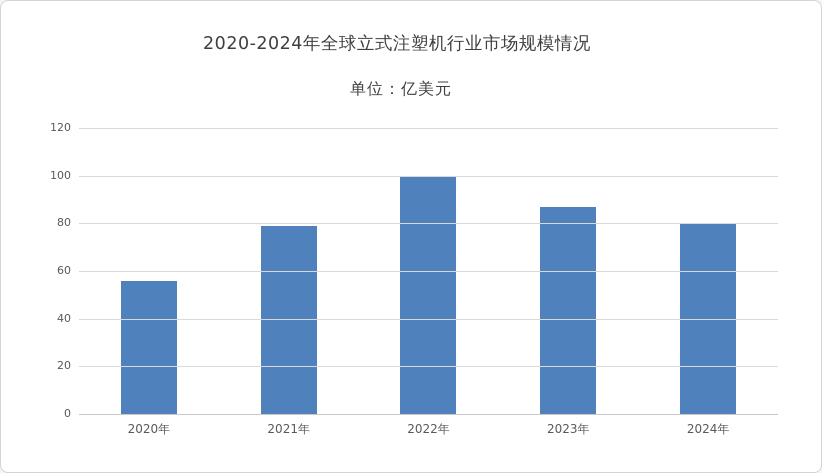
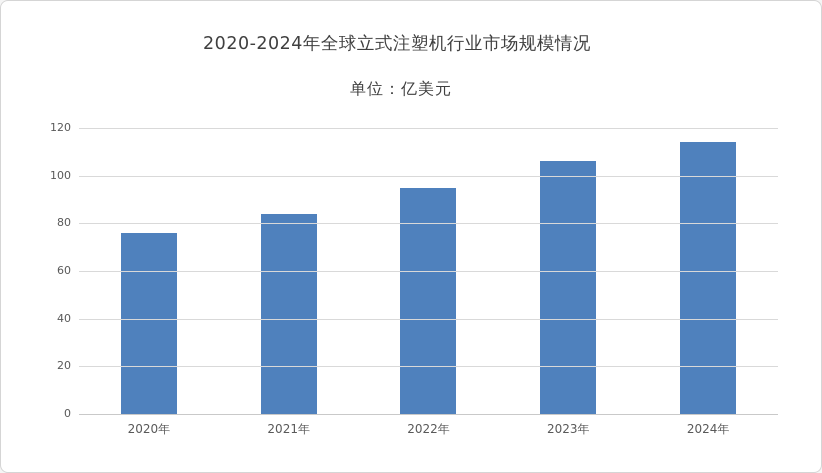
2020年: 56 -> 76
2021年: 79 -> 84
2022年: 100 -> 95
2023年: 87 -> 106
2024年: 80 -> 114
